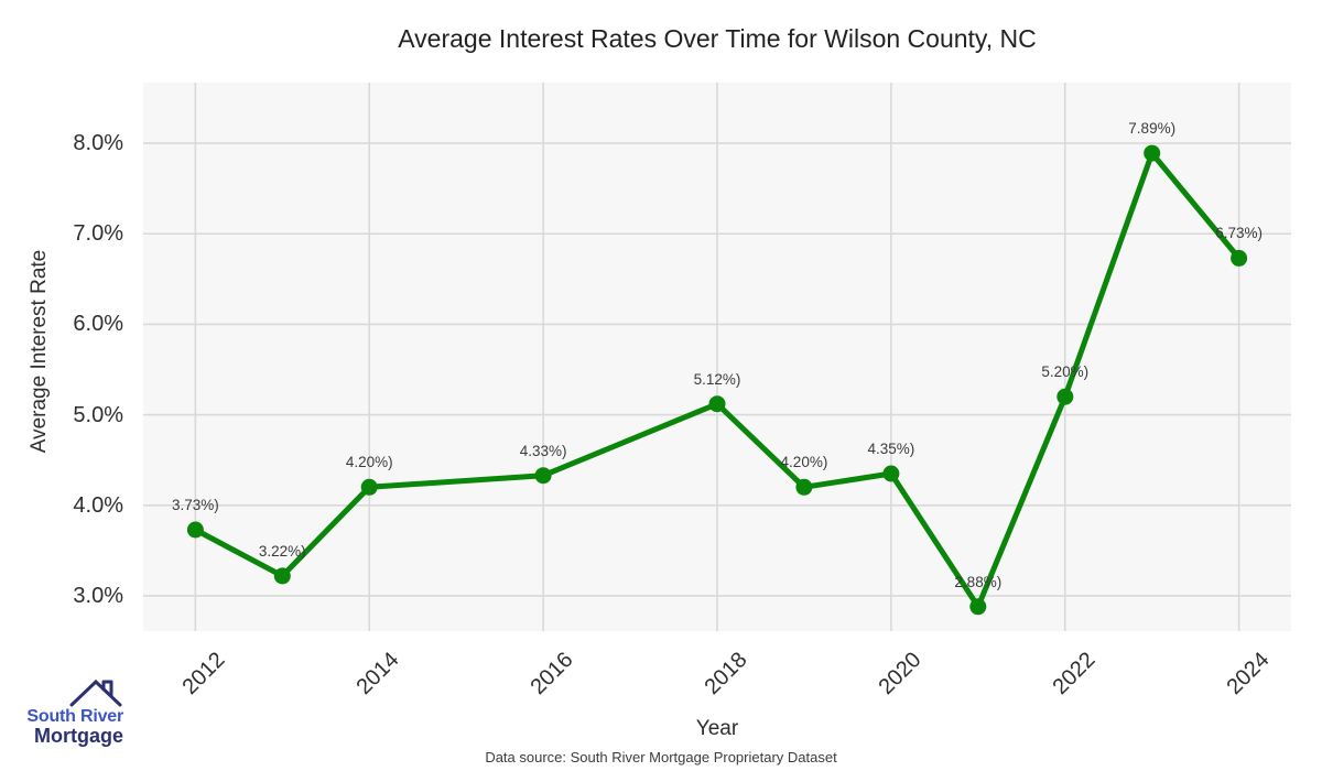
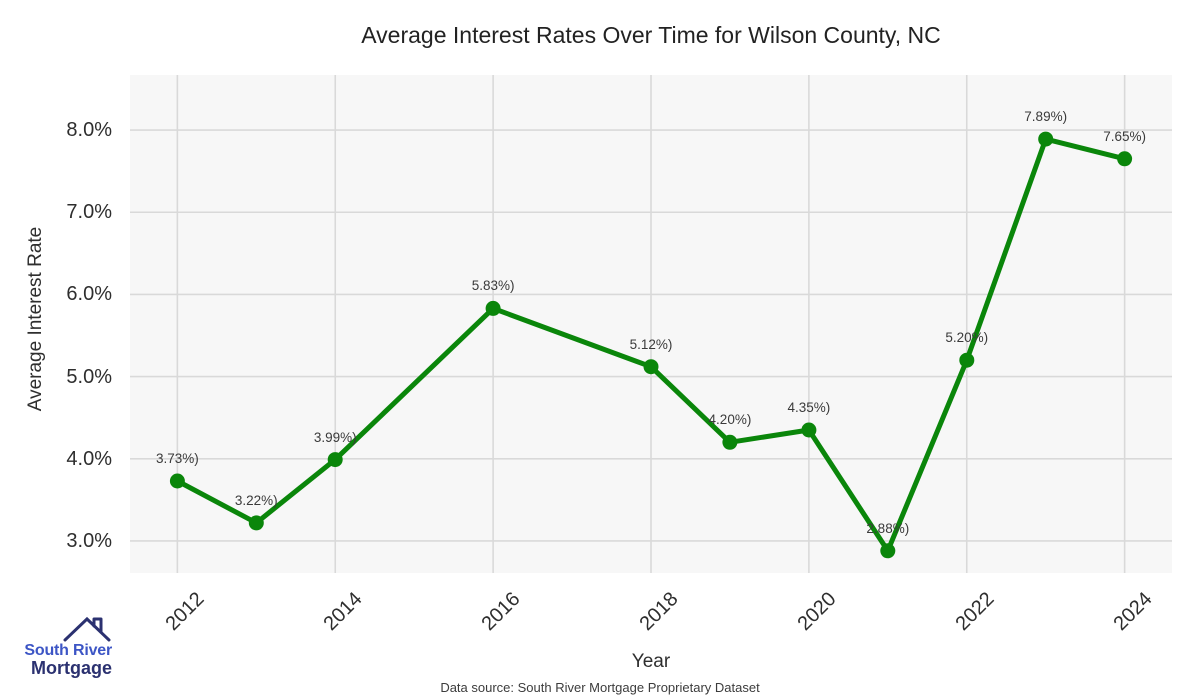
2014: 4.20% -> 3.99%
2016: 4.33% -> 5.83%
2024: 6.73% -> 7.65%
